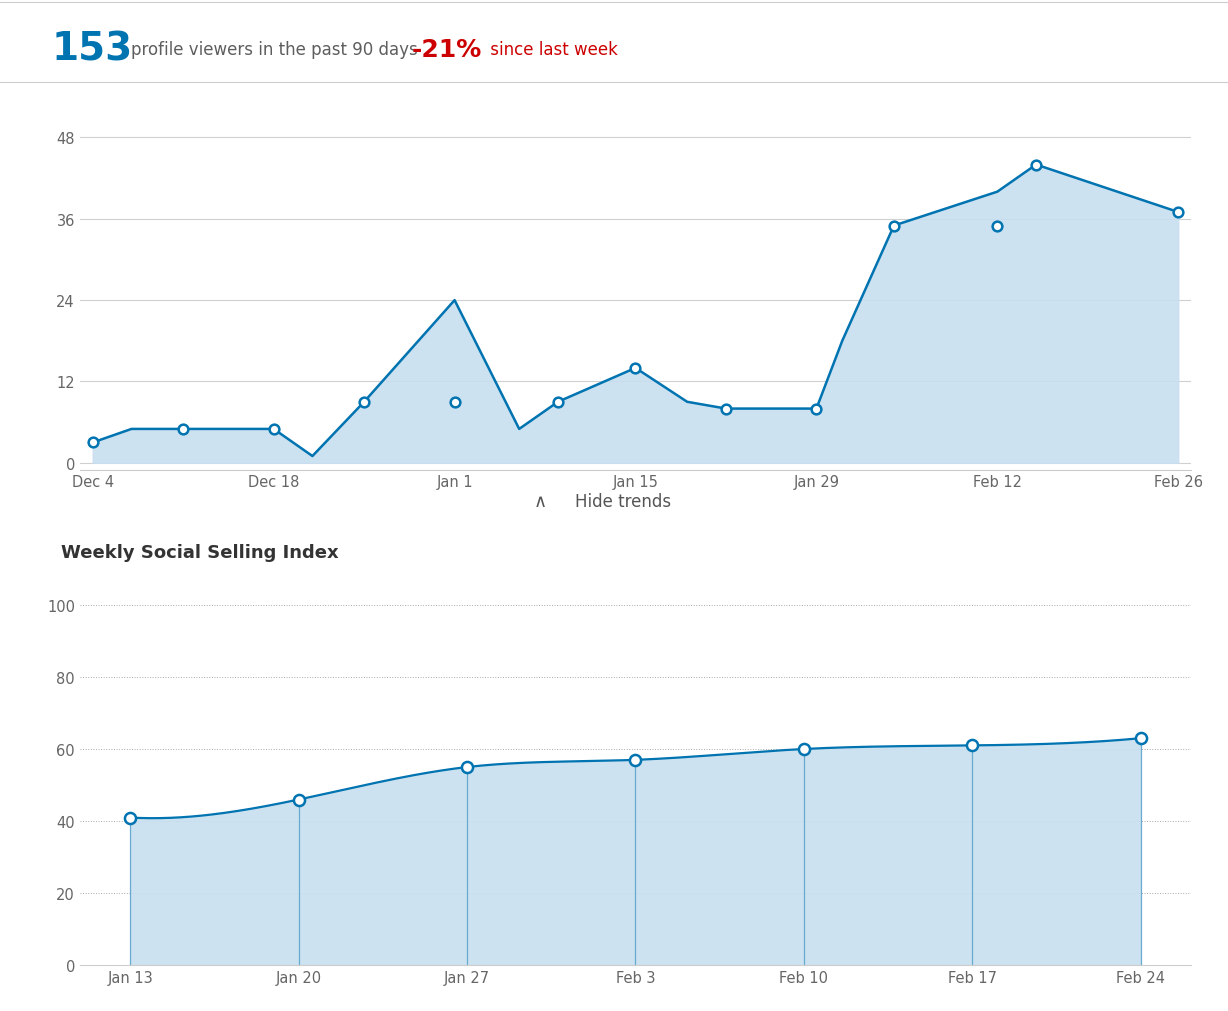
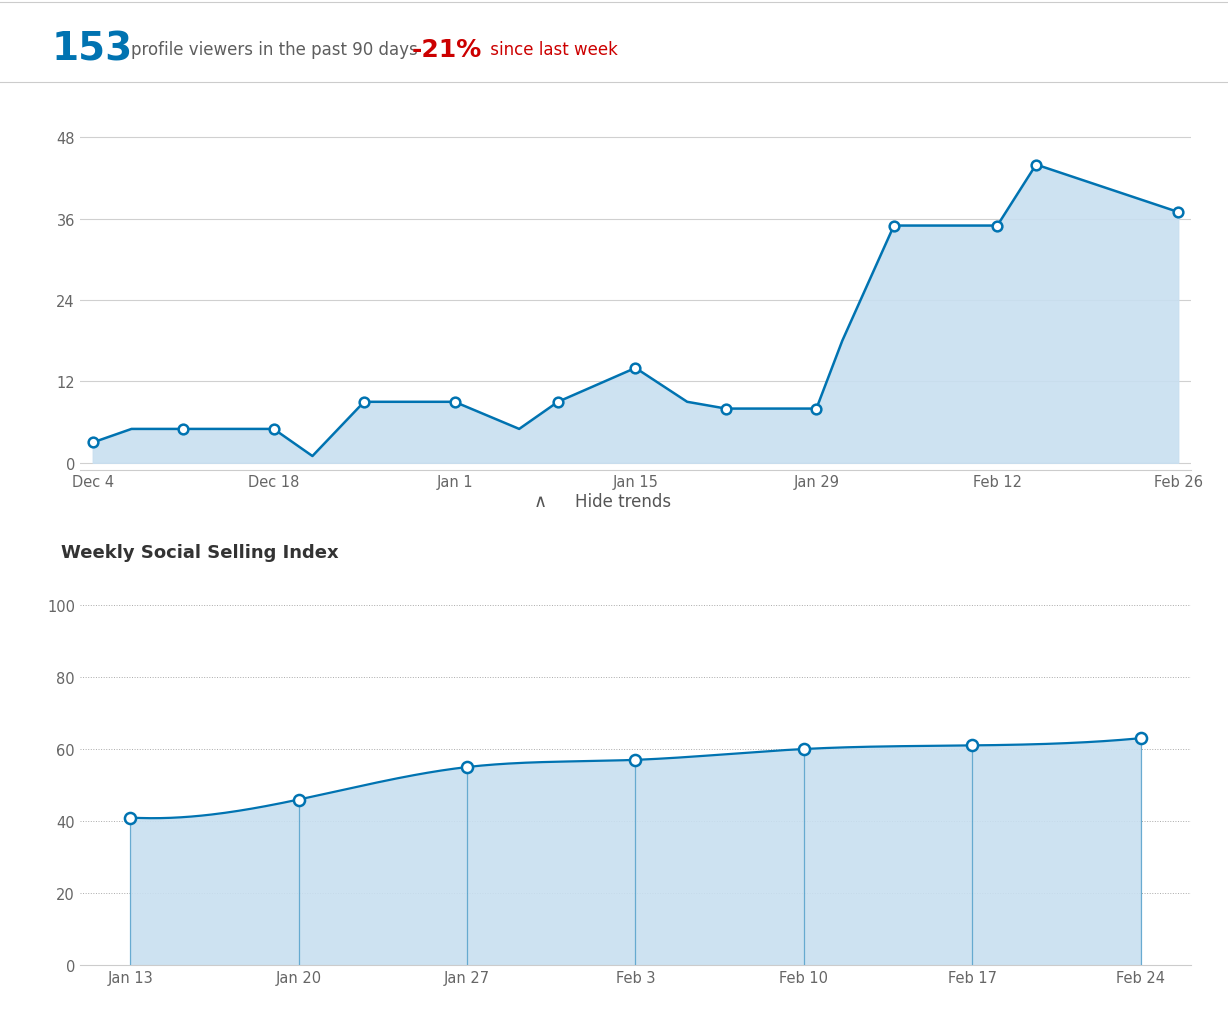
Jan 1: 24 -> 9
Feb 12: 40 -> 35
